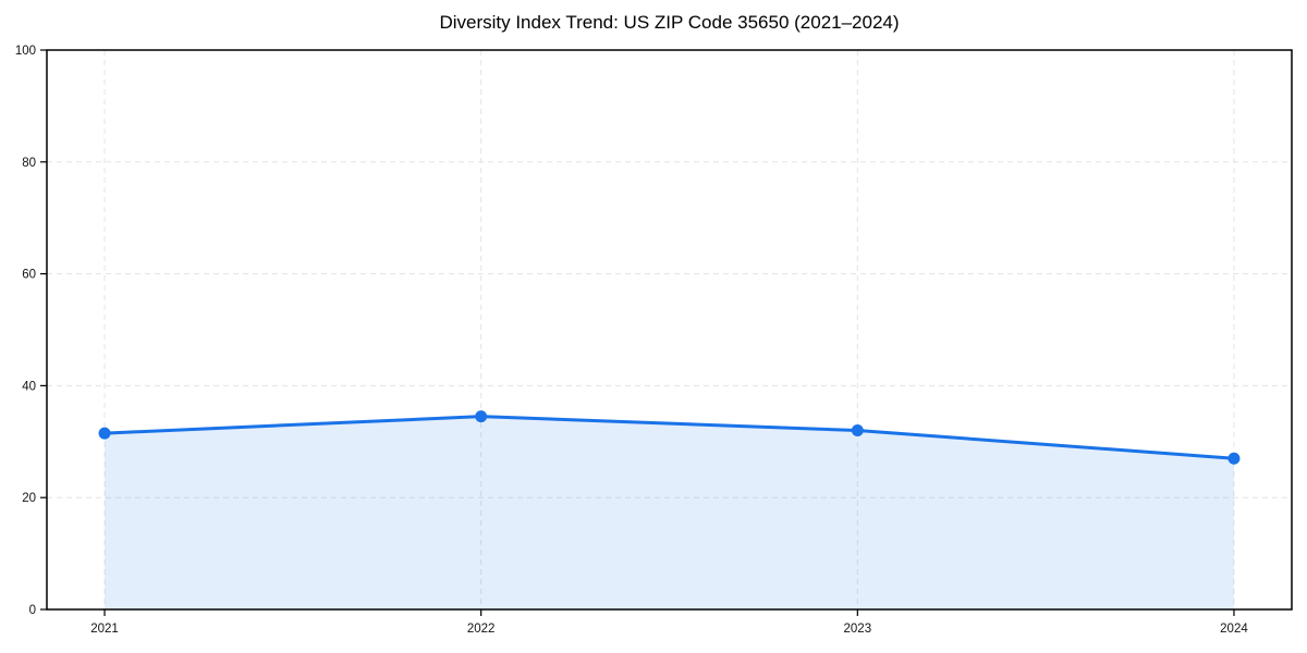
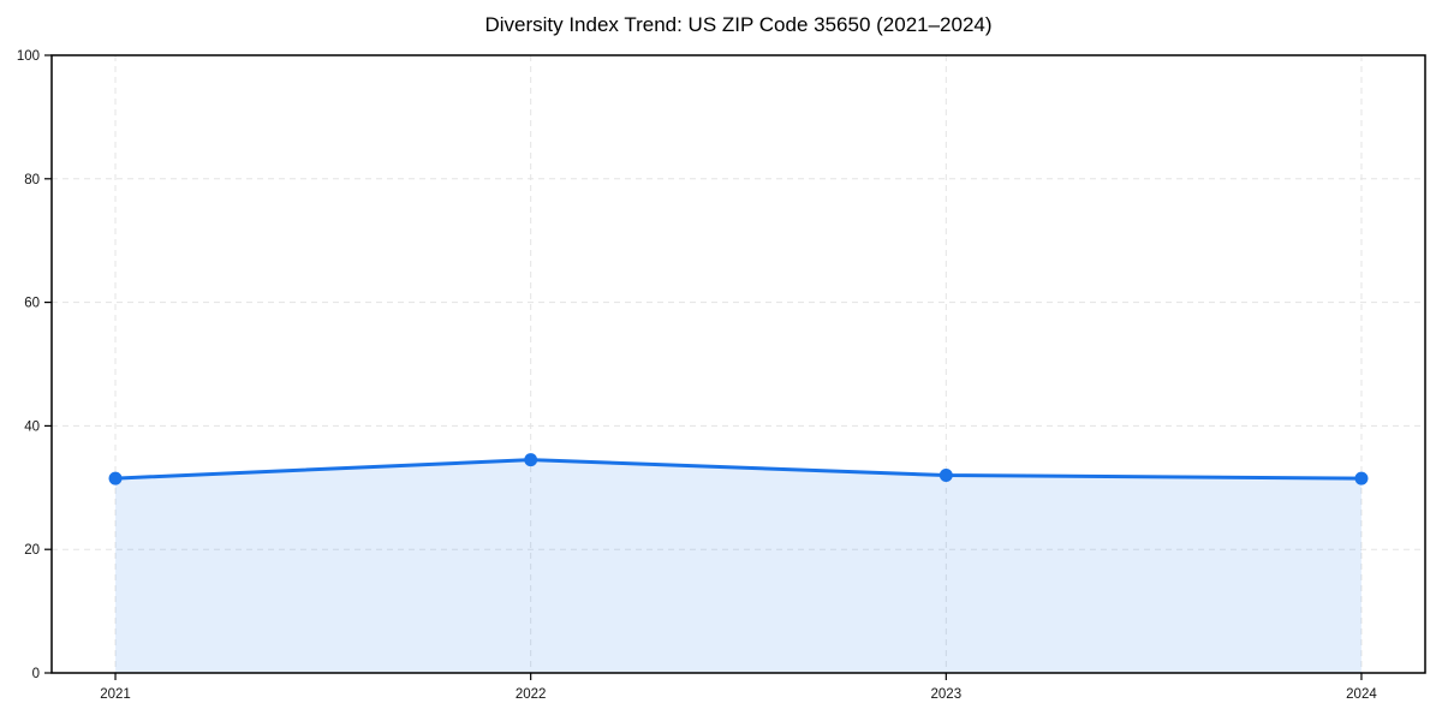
2024: 27 -> 32
